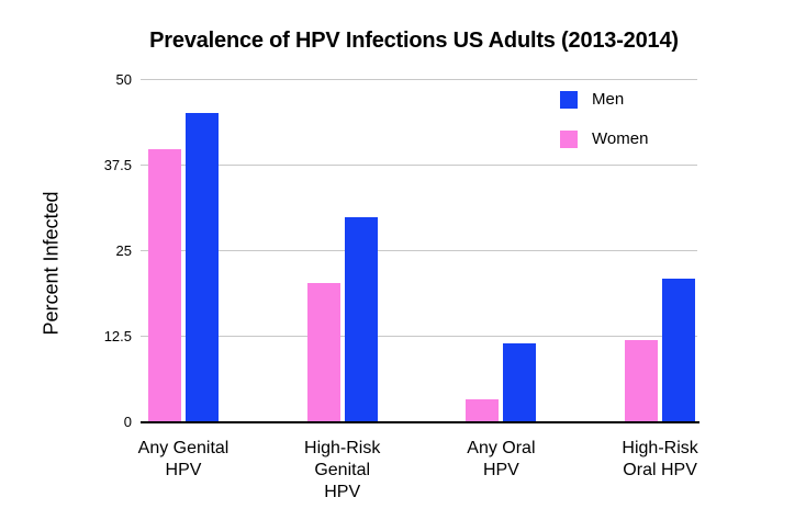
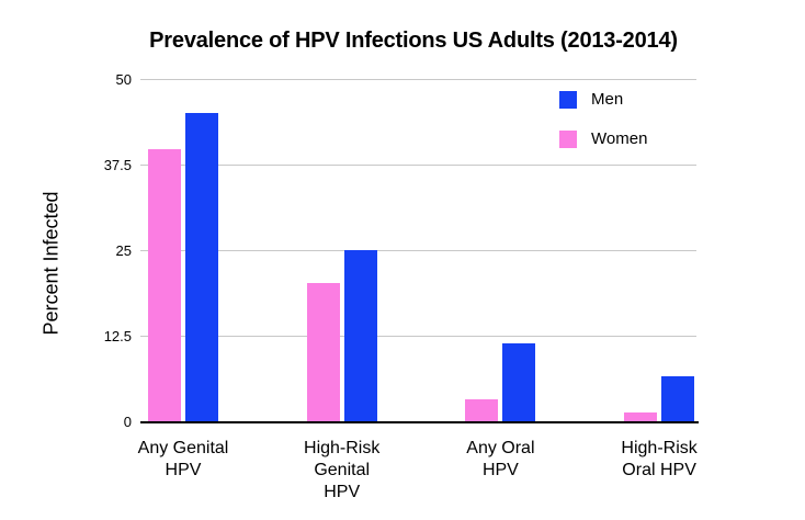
Men/High-Risk Genital HPV: 30 -> 25
Men/High-Risk Oral HPV: 21 -> 7
Women/High-Risk Oral HPV: 12 -> 1
